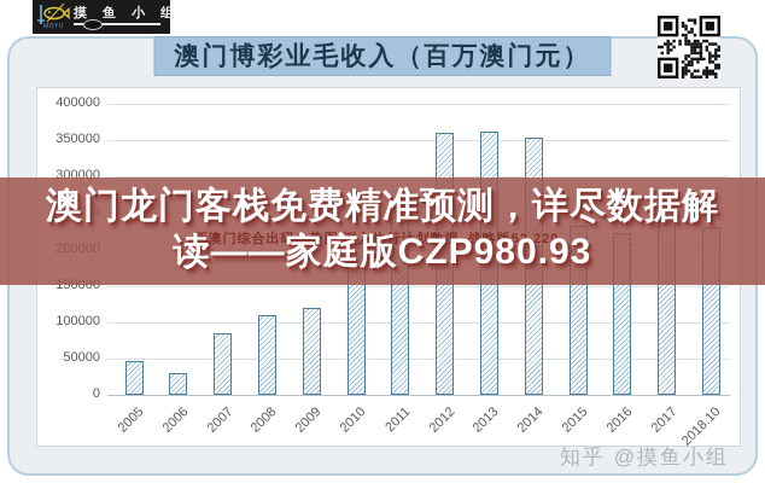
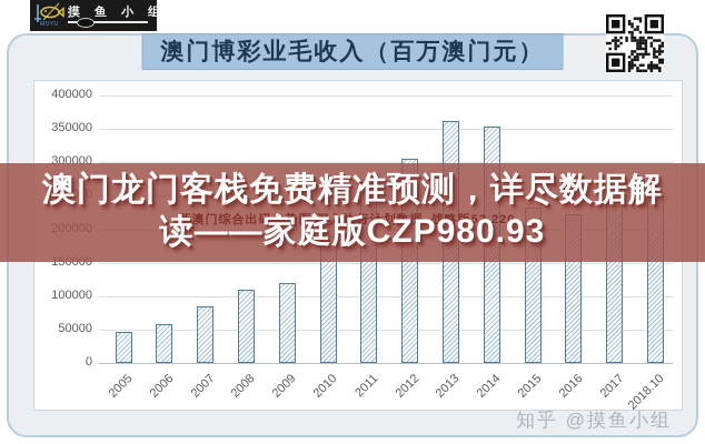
2006: 30000 -> 60000
2010: 210000 -> 190000
2012: 360000 -> 300000
2018.10: 230000 -> 250000
